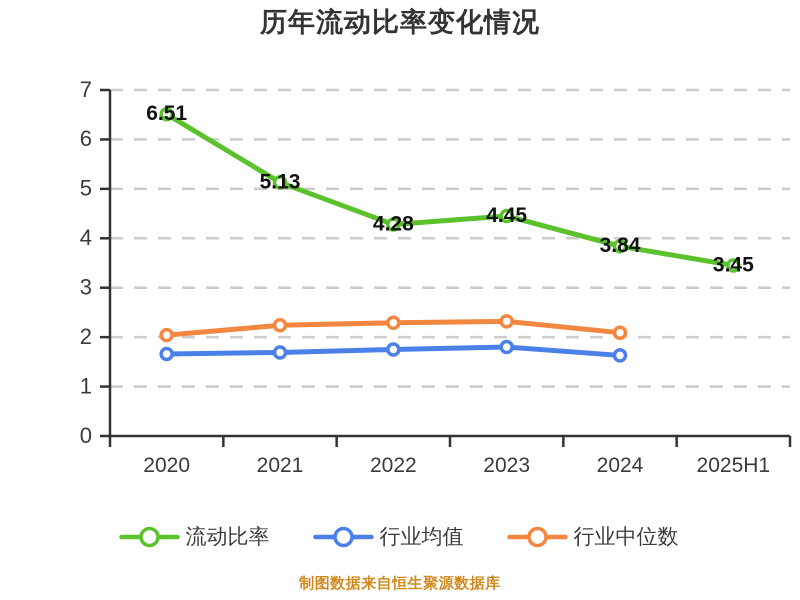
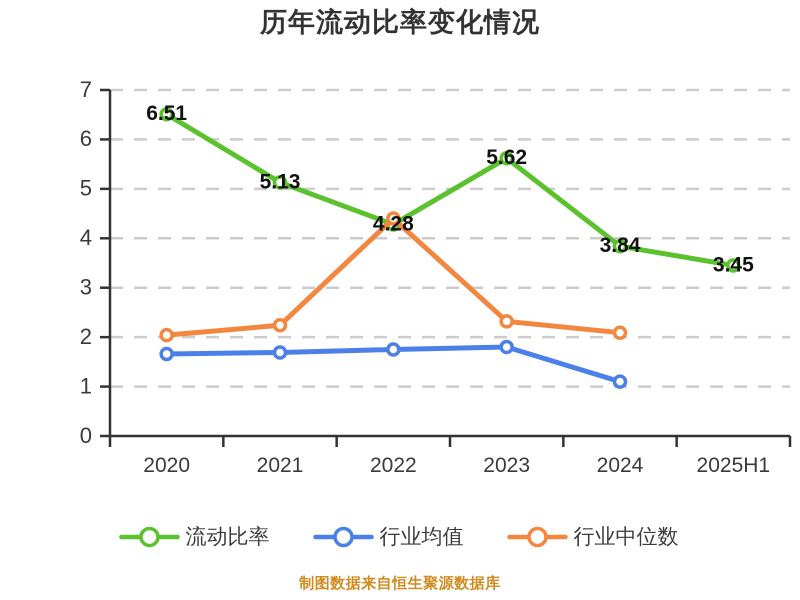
行业中位数/2022: 2.3 -> 4.4
流动比率/2023: 4.45 -> 5.62
行业均值/2024: 1.6 -> 1.1
